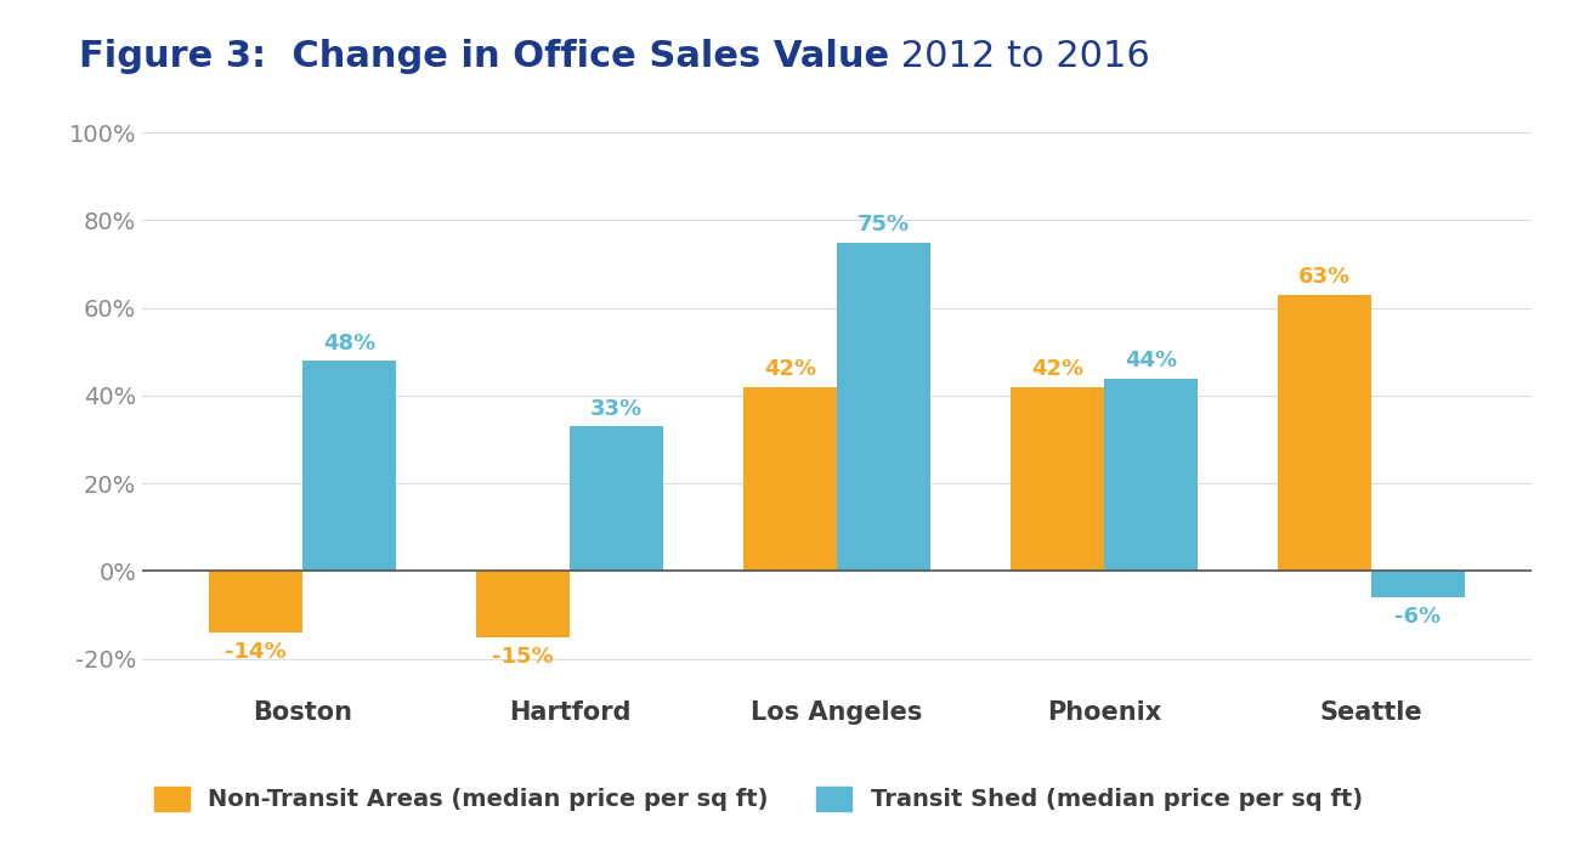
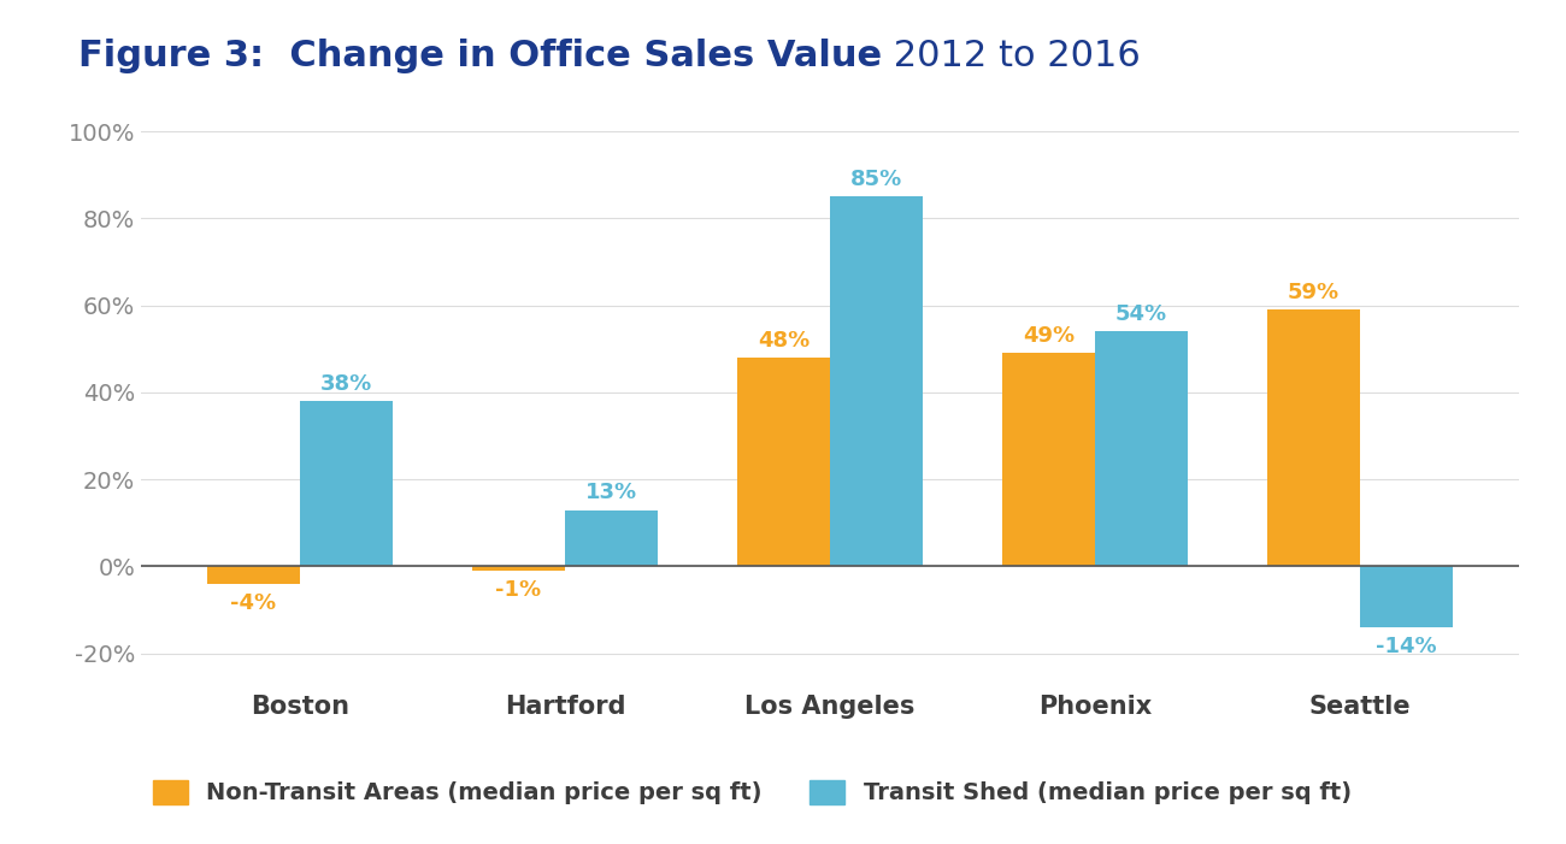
Non-Transit Areas (median price per sq ft)/Boston: -14% -> -4%
Transit Shed (median price per sq ft)/Boston: 48% -> 38%
Non-Transit Areas (median price per sq ft)/Hartford: -15% -> -1%
Transit Shed (median price per sq ft)/Hartford: 33% -> 13%
Non-Transit Areas (median price per sq ft)/Los Angeles: 42% -> 48%
Transit Shed (median price per sq ft)/Los Angeles: 75% -> 85%
Non-Transit Areas (median price per sq ft)/Phoenix: 42% -> 49%
Transit Shed (median price per sq ft)/Phoenix: 44% -> 54%
Non-Transit Areas (median price per sq ft)/Seattle: 63% -> 59%
Transit Shed (median price per sq ft)/Seattle: -6% -> -14%
